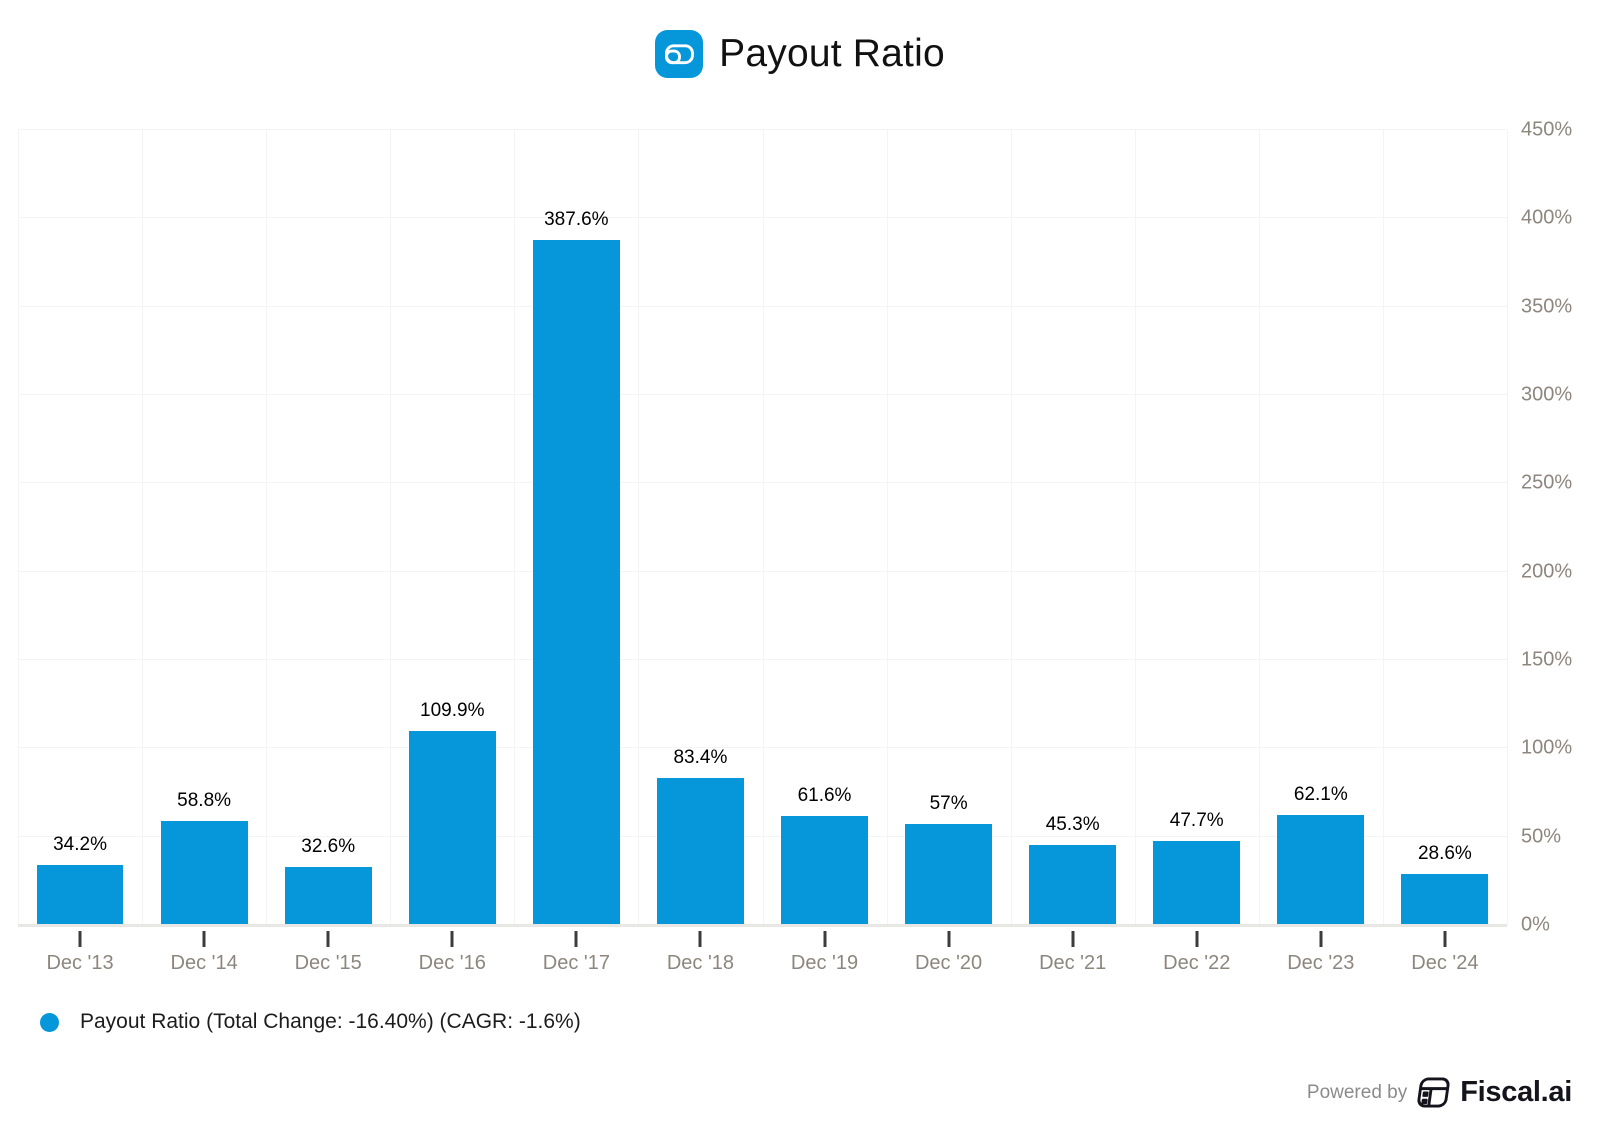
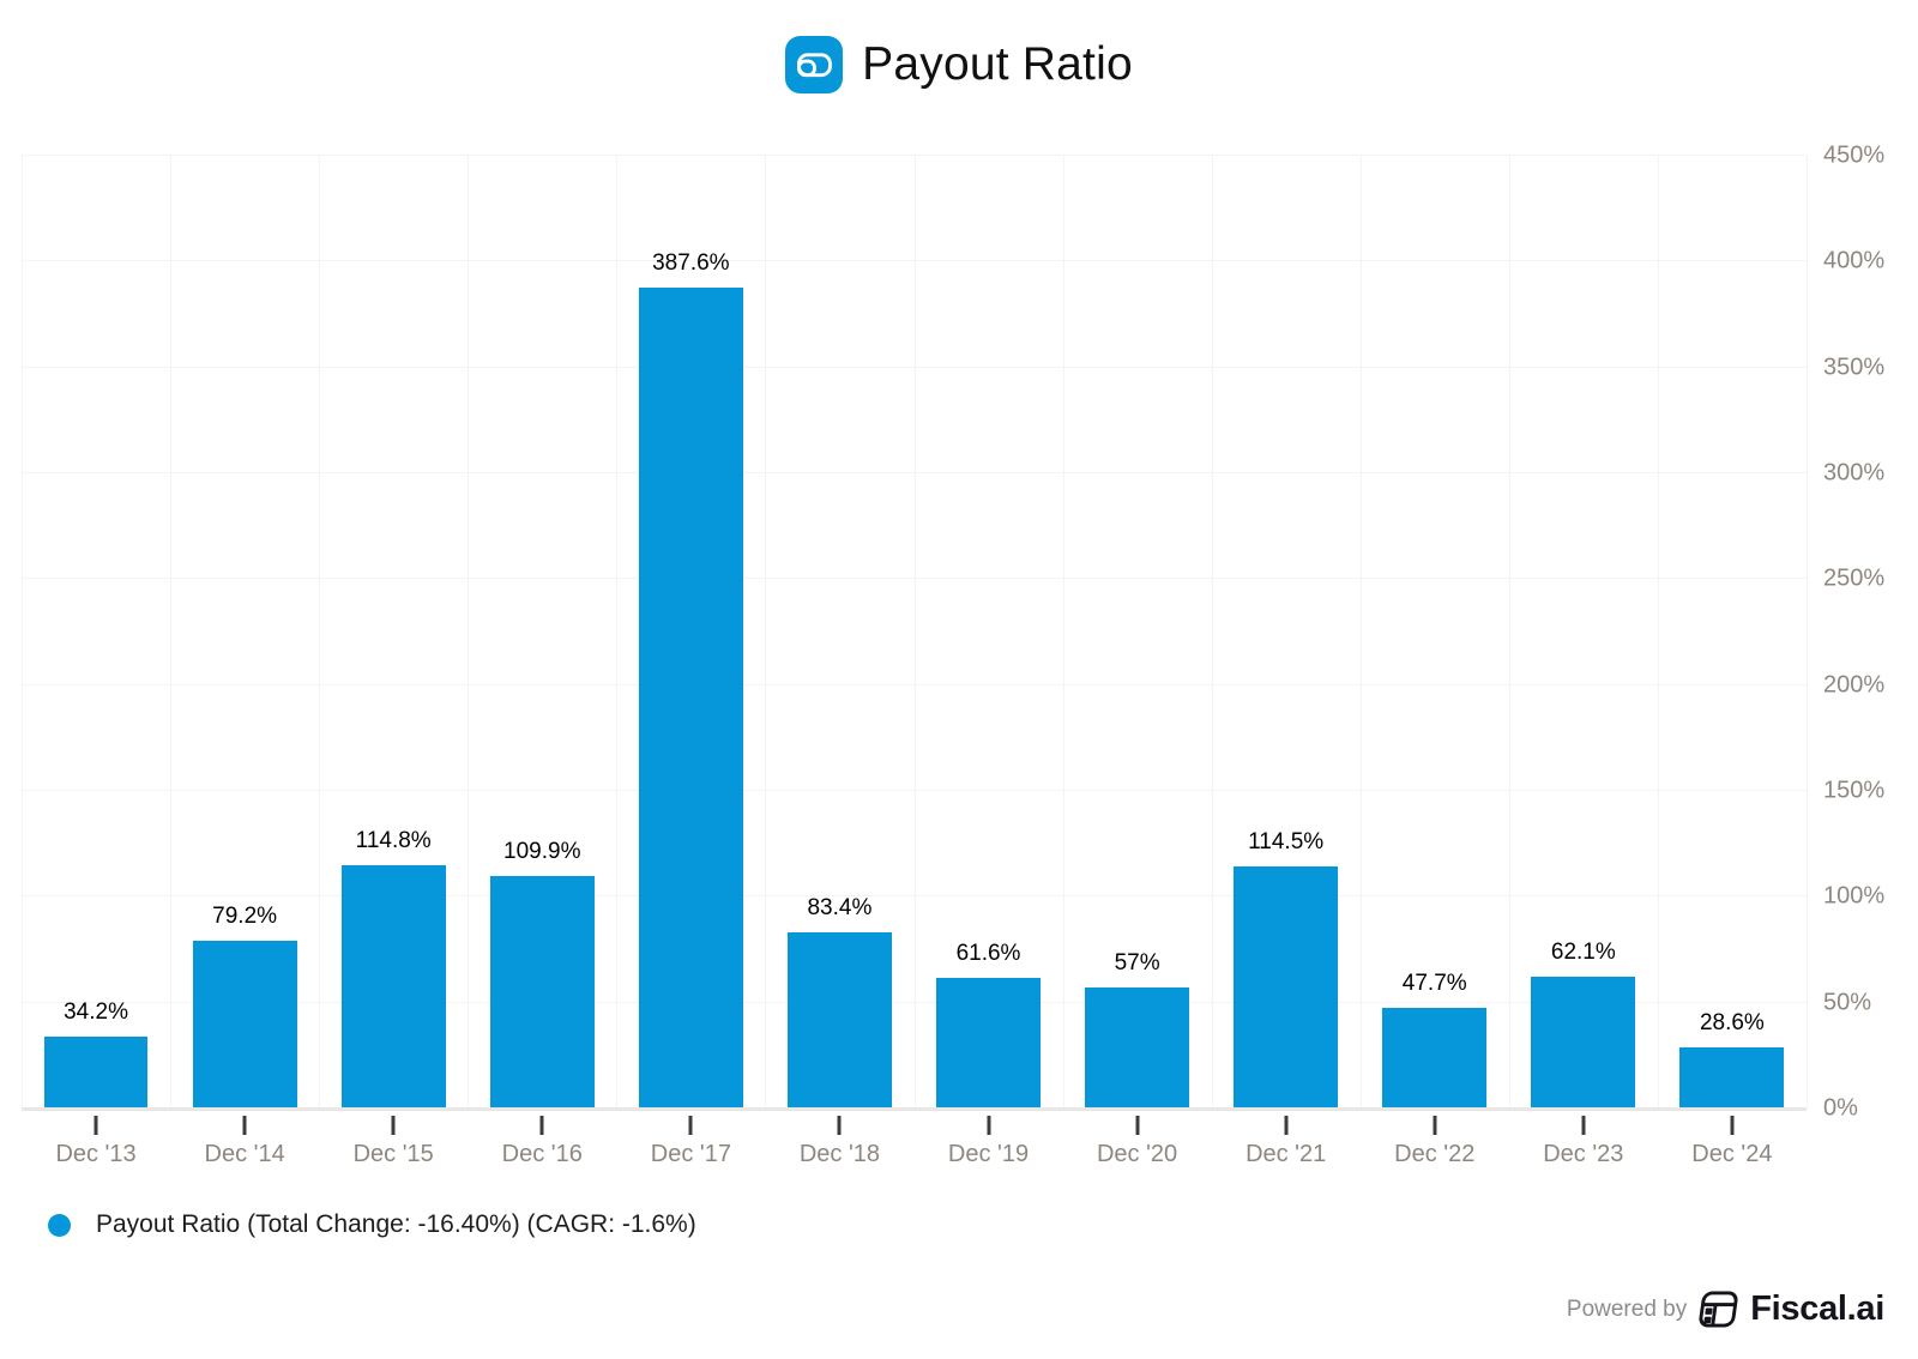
Dec '14: 58.8% -> 79.2%
Dec '15: 32.6% -> 114.8%
Dec '21: 45.3% -> 114.5%
